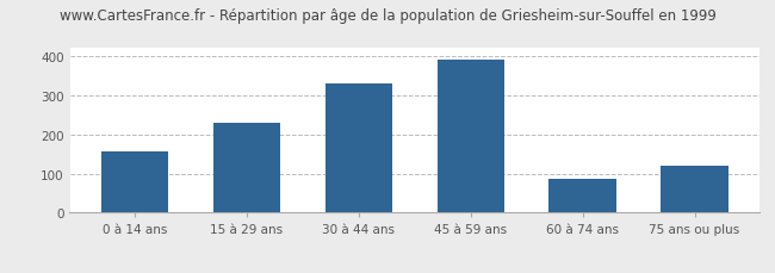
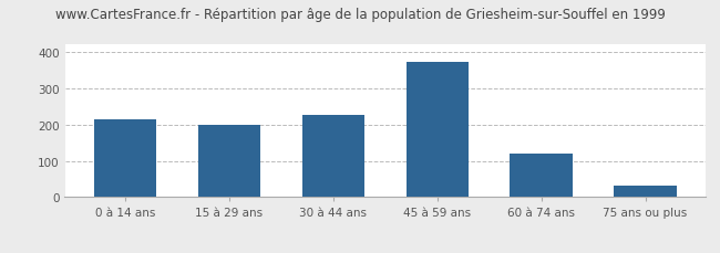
0 à 14 ans: 155 -> 215
15 à 29 ans: 230 -> 198
30 à 44 ans: 330 -> 227
45 à 59 ans: 390 -> 372
60 à 74 ans: 85 -> 120
75 ans ou plus: 120 -> 32
